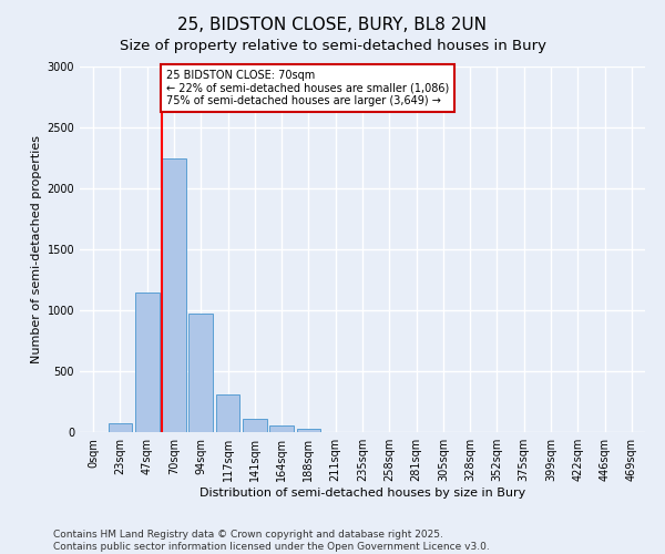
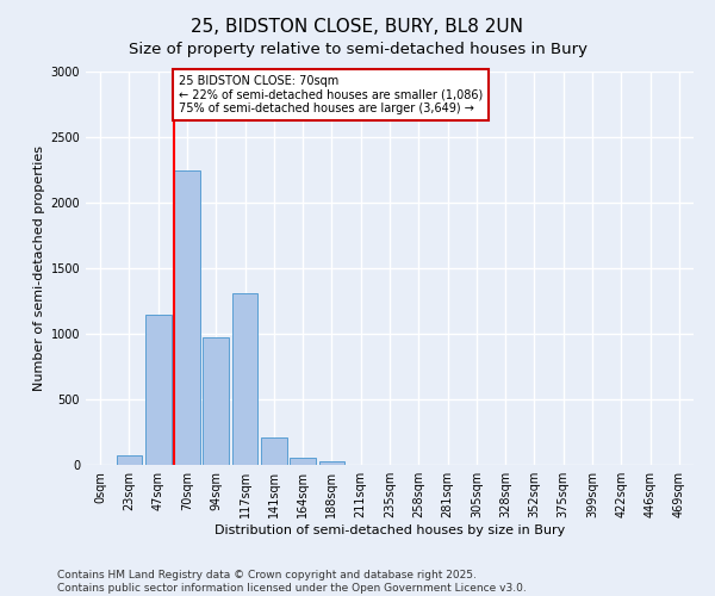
117sqm: 300 -> 1310
141sqm: 110 -> 210
